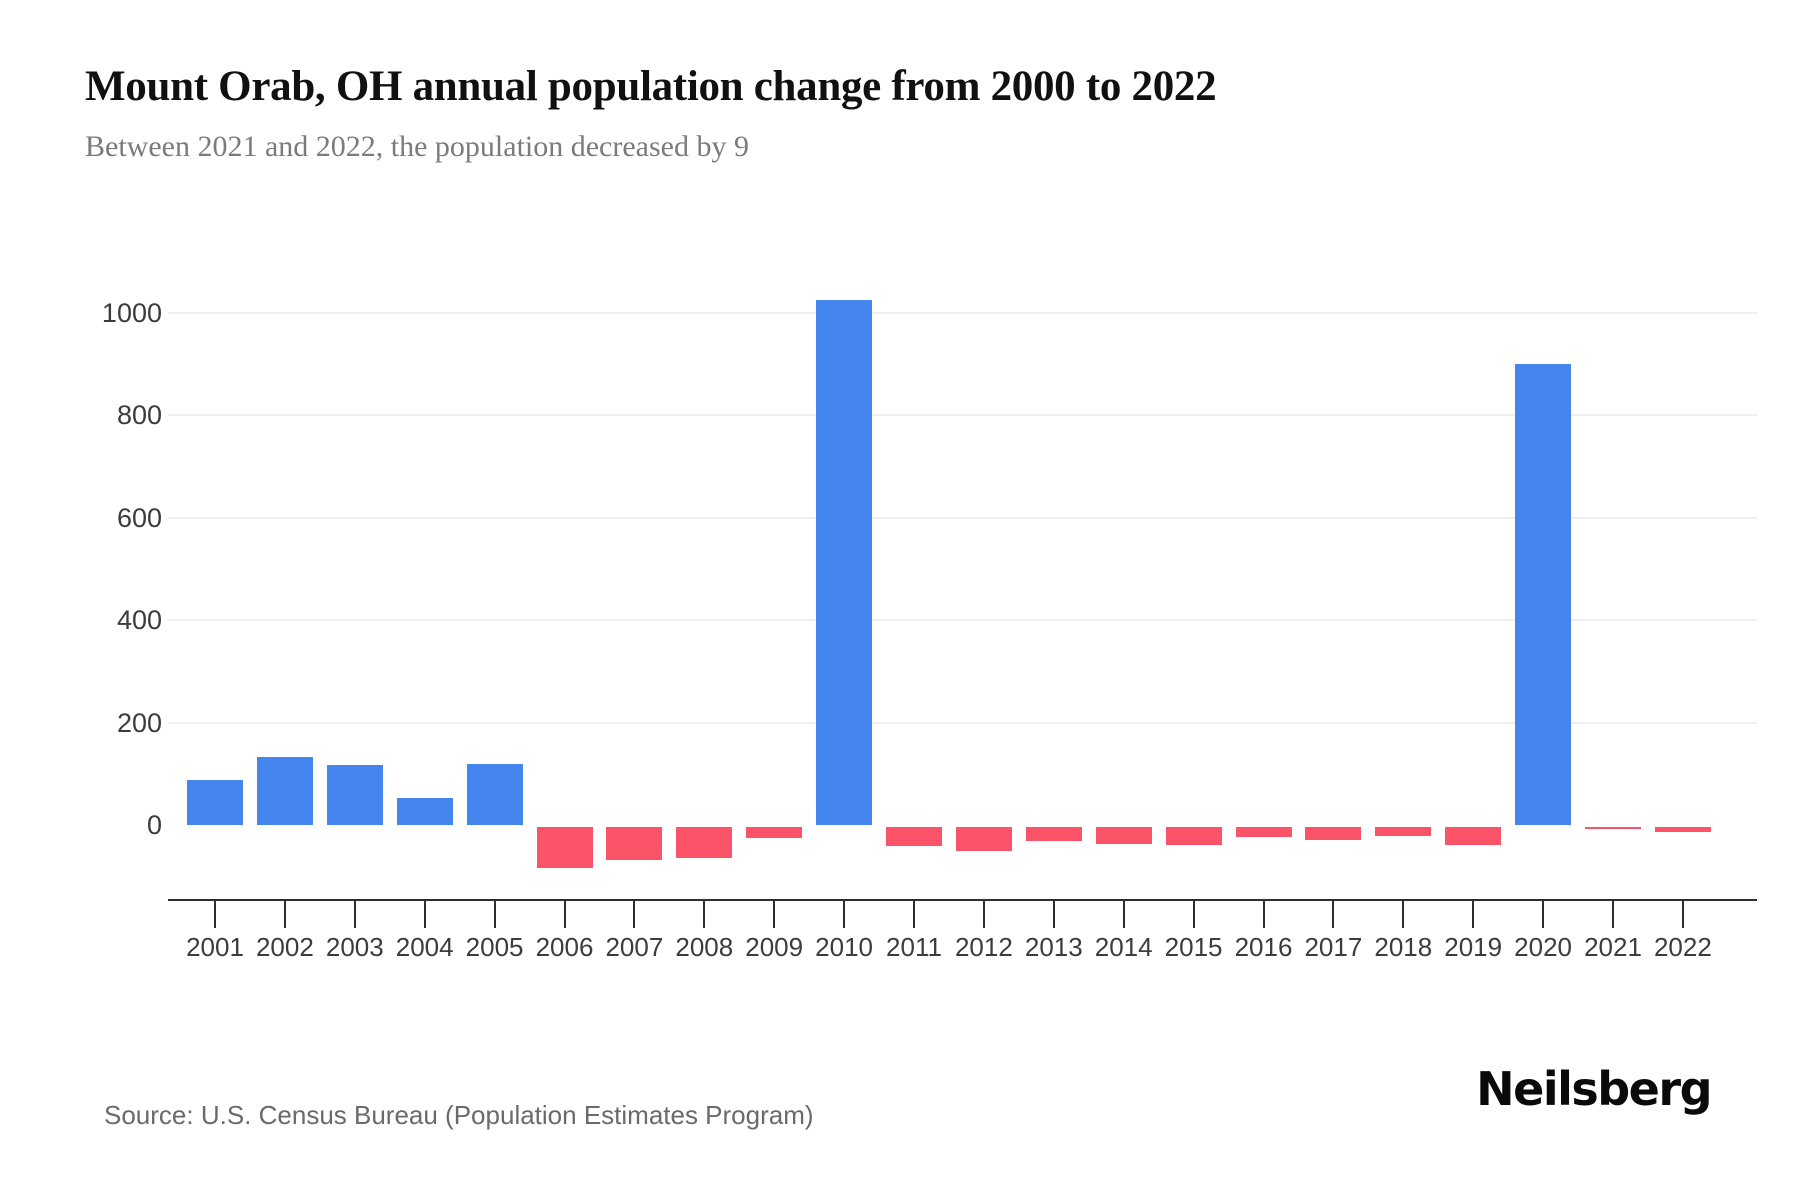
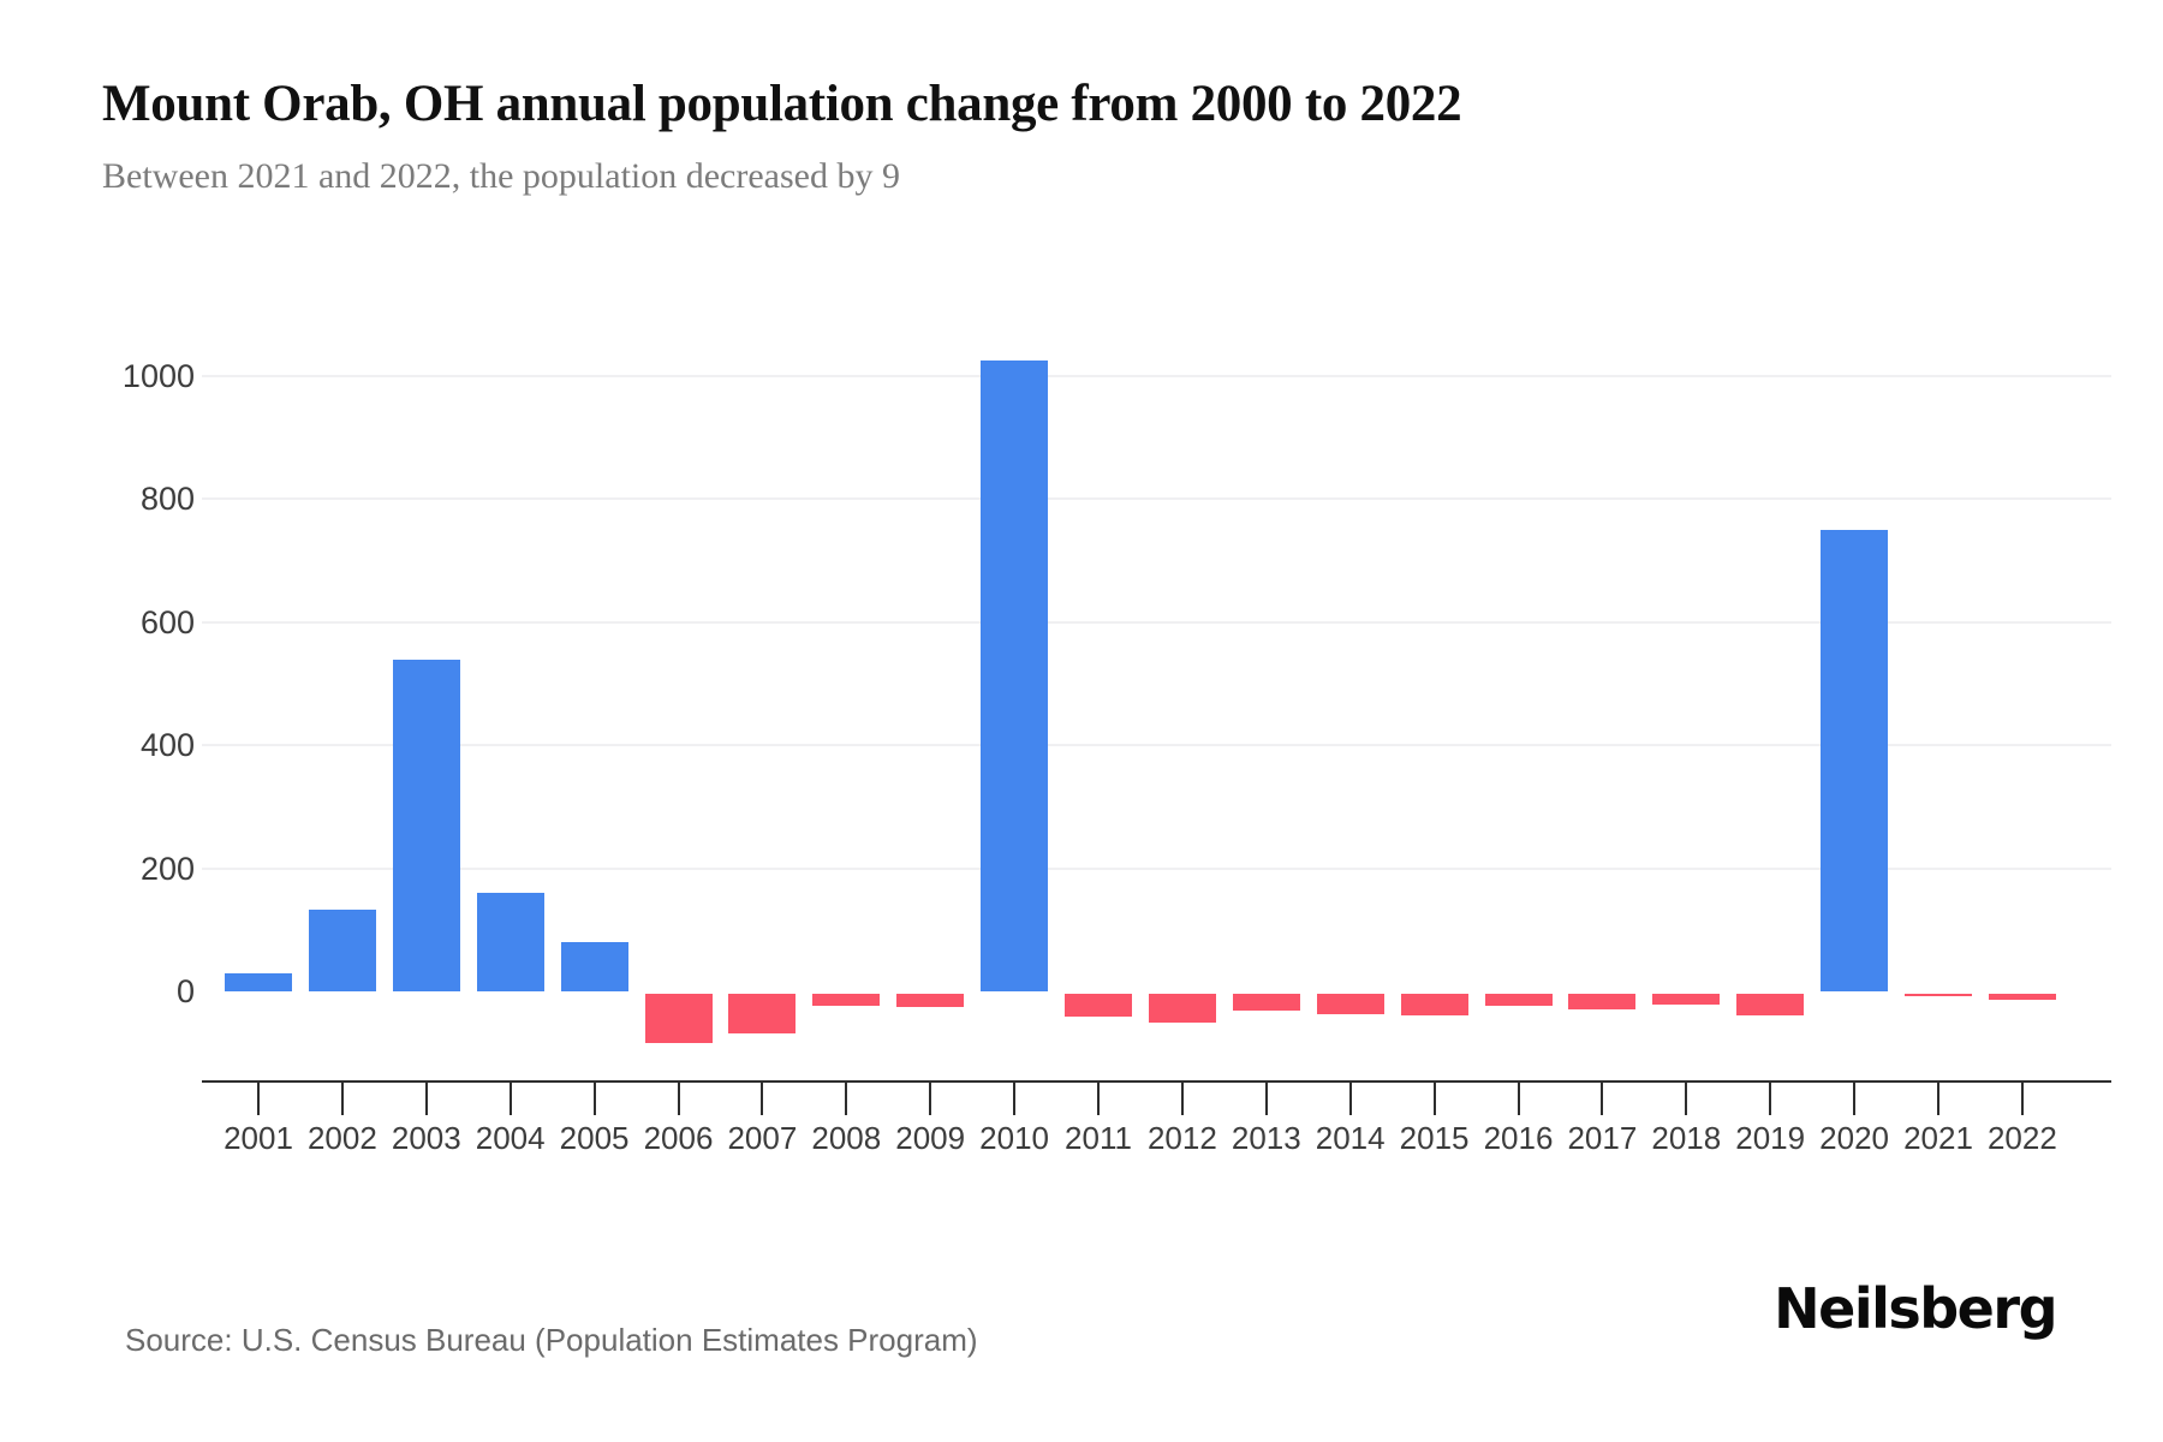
2001: 90 -> 30
2003: 120 -> 540
2004: 50 -> 160
2005: 120 -> 80
2008: -60 -> -20
2020: 900 -> 750
